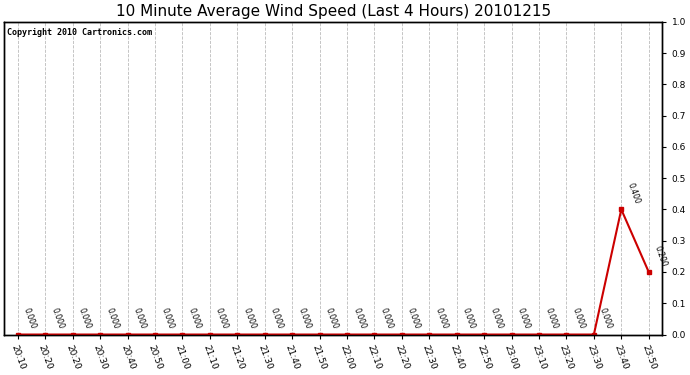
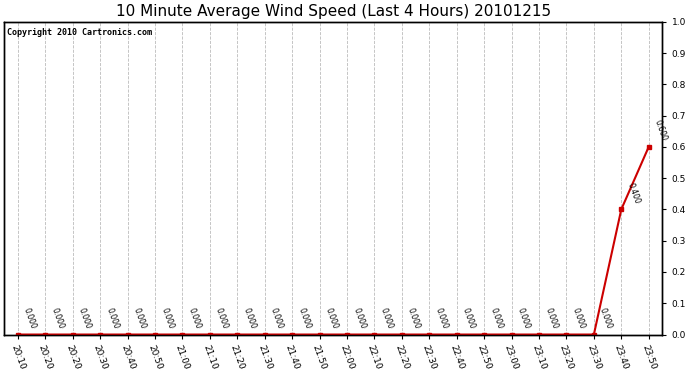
23:50: 0.200 -> 0.600
